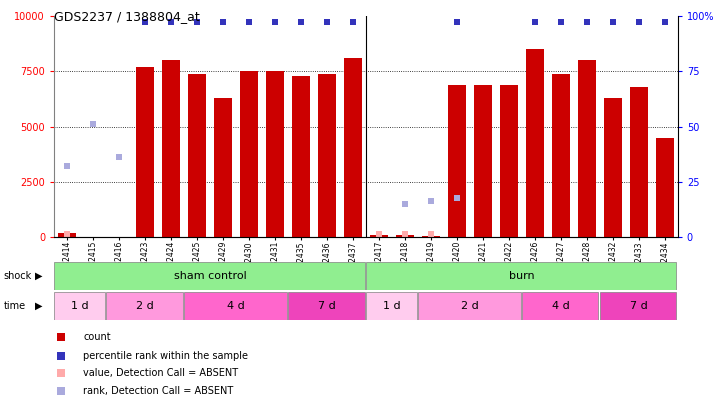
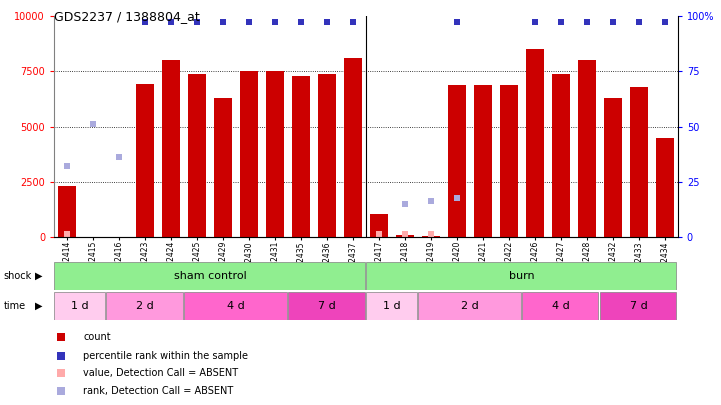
GSM32414: 200 -> 2300
GSM32423: 7700 -> 6950
GSM32417: 100 -> 1050
